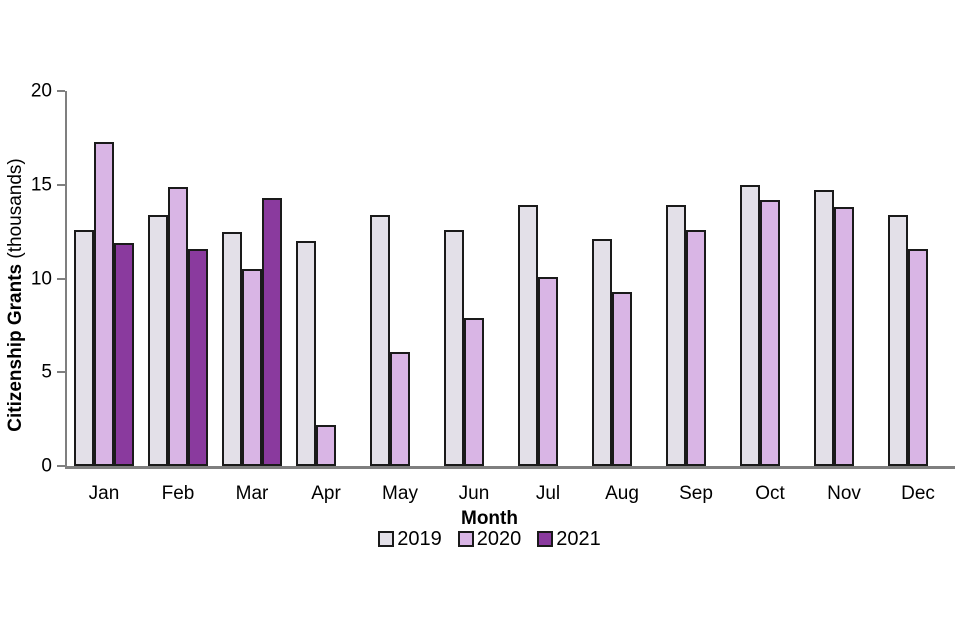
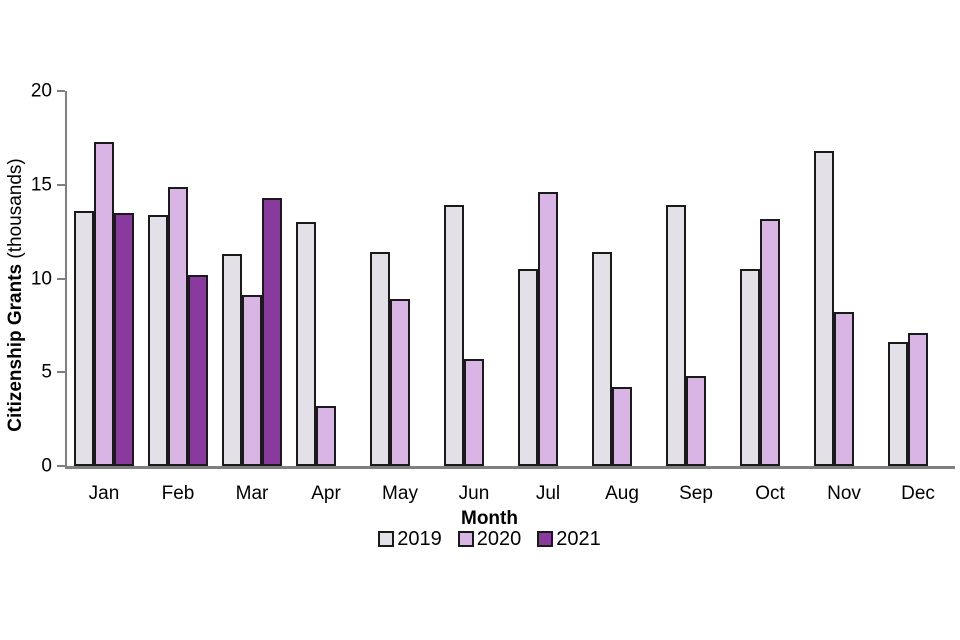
2019/Jan: 12.6 -> 13.6
2021/Jan: 11.9 -> 13.5
2021/Feb: 11.6 -> 10.2
2019/Mar: 12.5 -> 11.3
2020/Mar: 10.5 -> 9.1
2019/Apr: 12.0 -> 13.0
2020/Apr: 2.2 -> 3.2
2019/May: 13.4 -> 11.4
2020/May: 6.1 -> 8.9
2019/Jun: 12.6 -> 13.9
2020/Jun: 7.9 -> 5.7
2019/Jul: 13.9 -> 10.5
2020/Jul: 10.1 -> 14.6
2019/Aug: 12.1 -> 11.4
2020/Aug: 9.3 -> 4.2
2020/Sep: 12.6 -> 4.8
2019/Oct: 15.0 -> 10.5
2020/Oct: 14.2 -> 13.2
2019/Nov: 14.7 -> 16.8
2020/Nov: 13.8 -> 8.2
2019/Dec: 13.4 -> 6.6
2020/Dec: 11.6 -> 7.1
